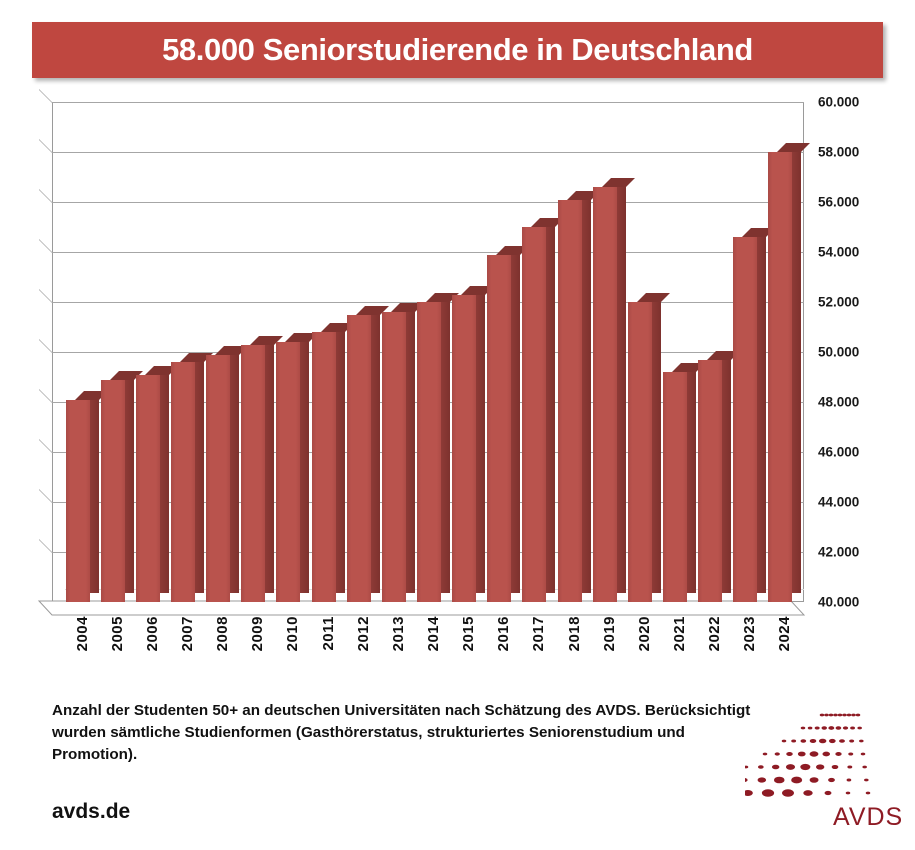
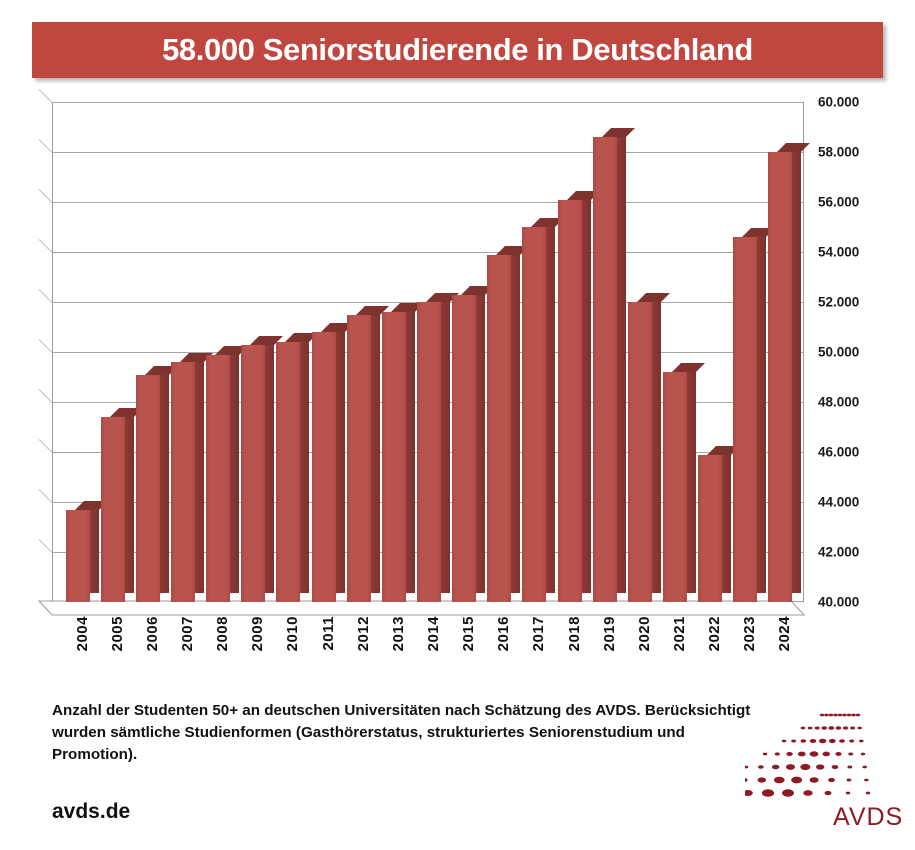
2004: 48100 -> 43700
2005: 48900 -> 47400
2019: 56600 -> 58600
2022: 49700 -> 45900
